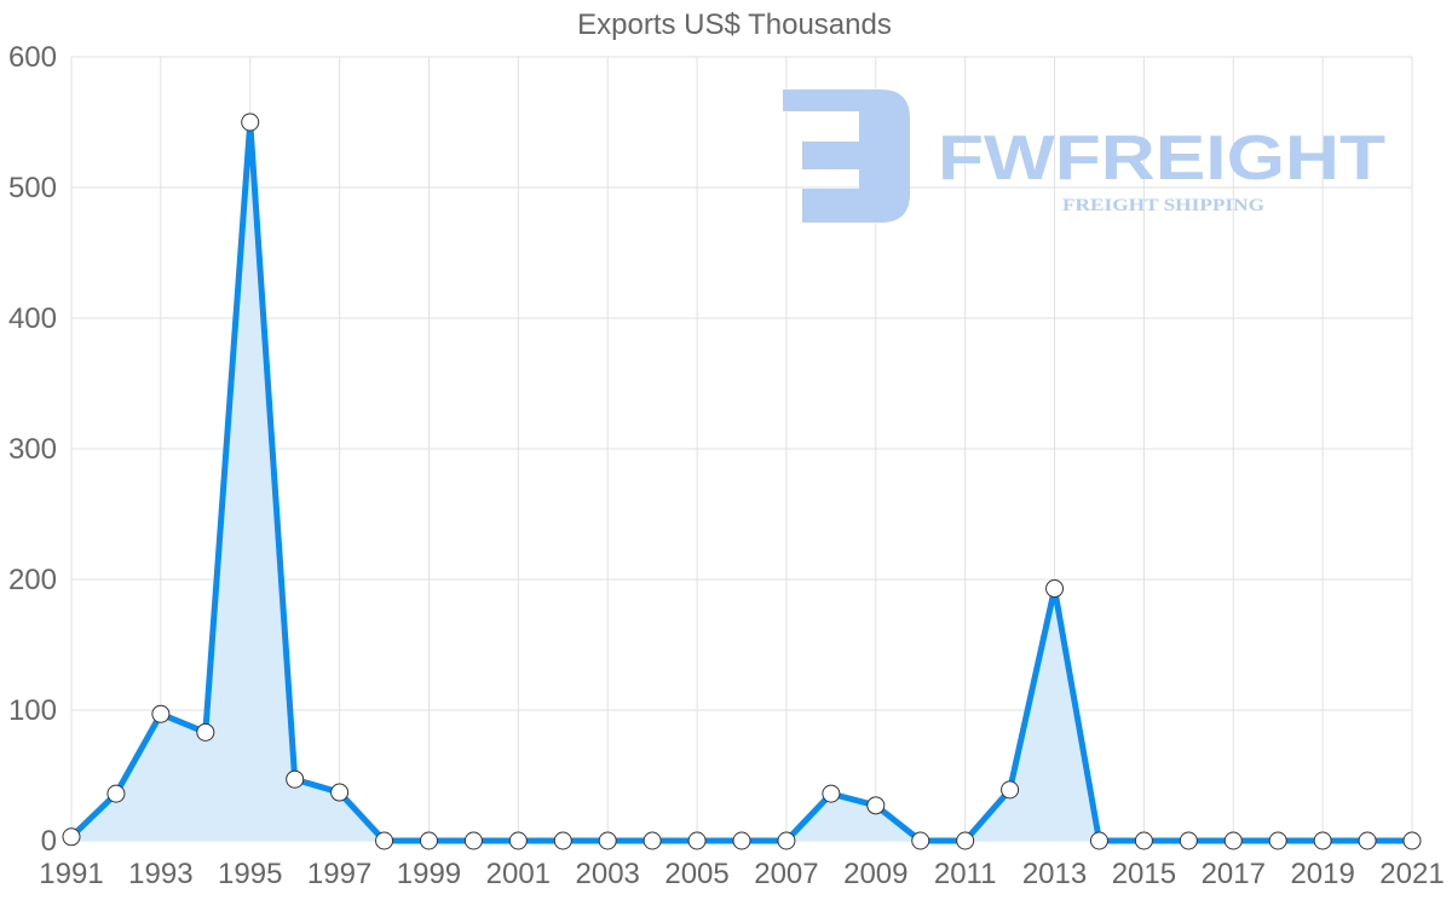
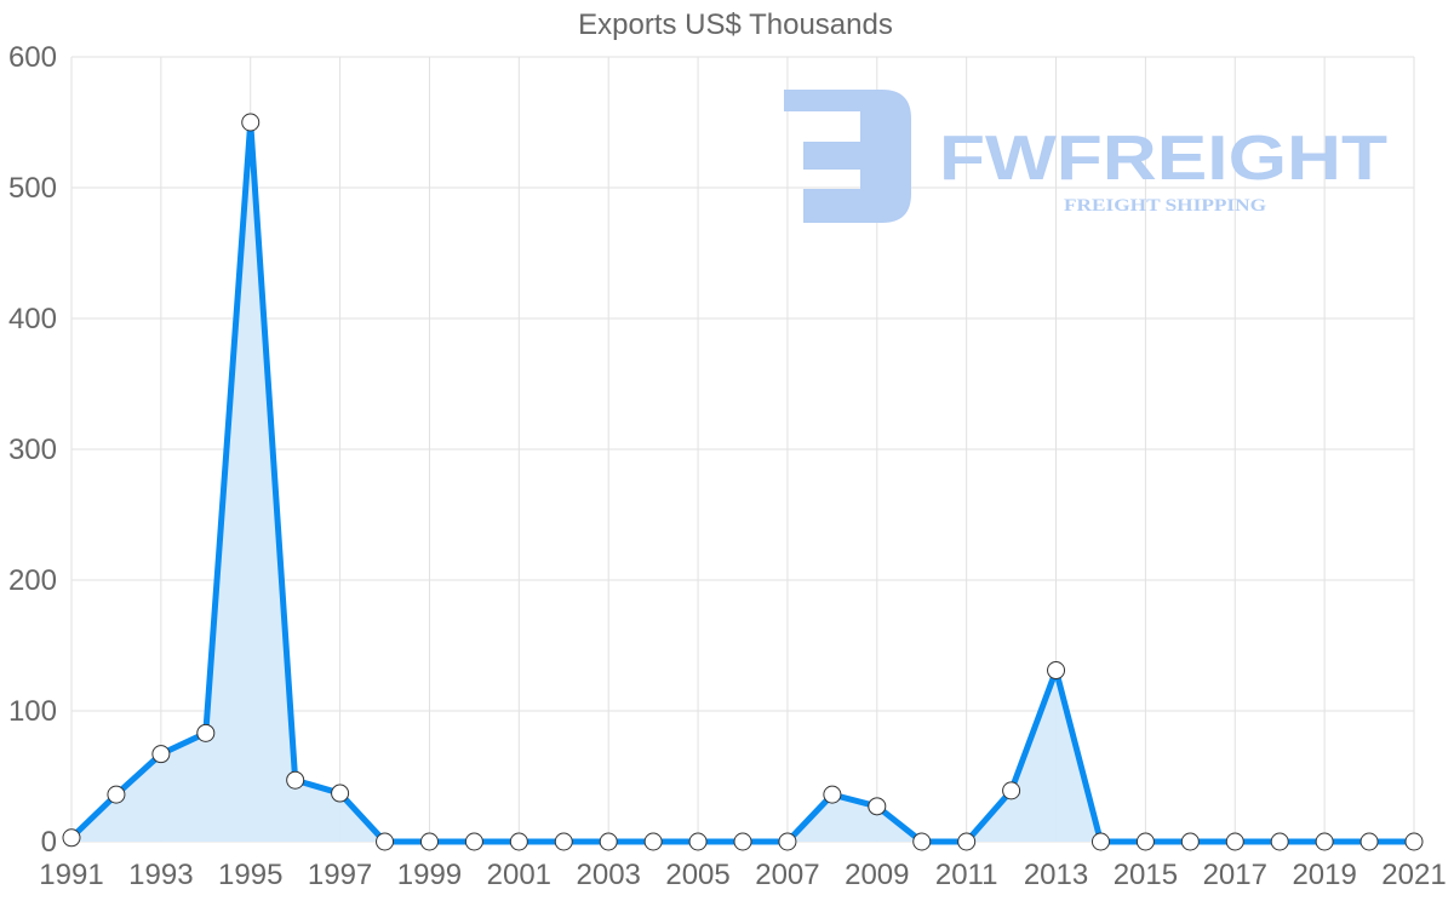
1993: 97 -> 67
2013: 193 -> 131
